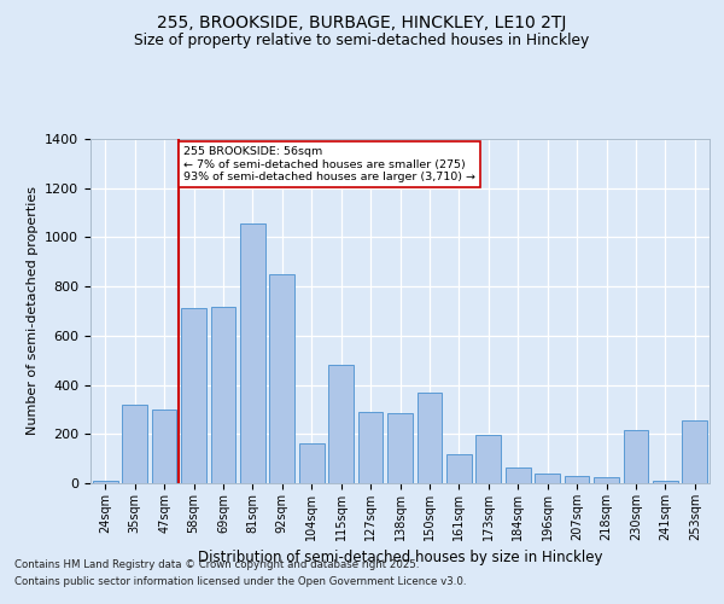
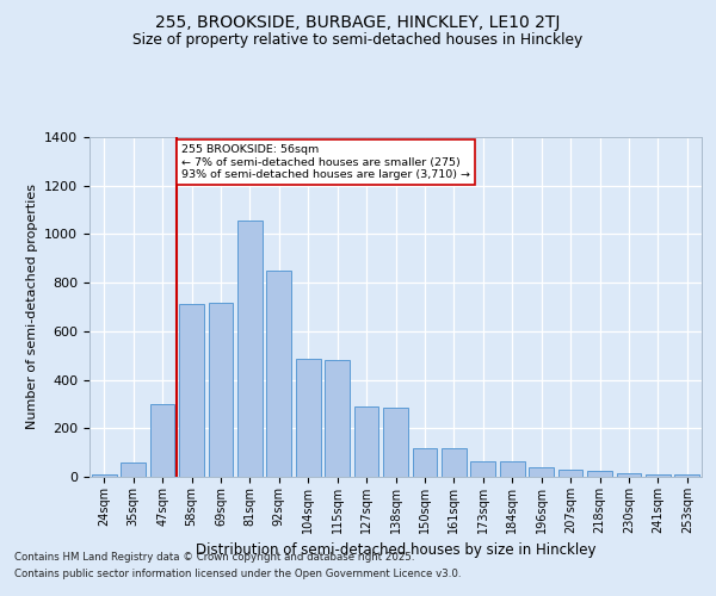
35sqm: 320 -> 60
104sqm: 160 -> 485
150sqm: 370 -> 120
173sqm: 195 -> 65
230sqm: 215 -> 14
253sqm: 255 -> 10
